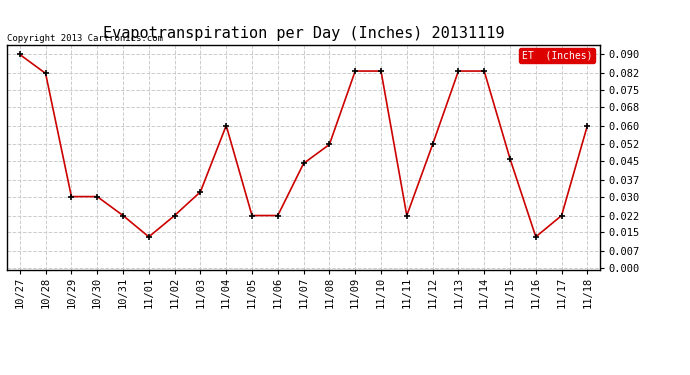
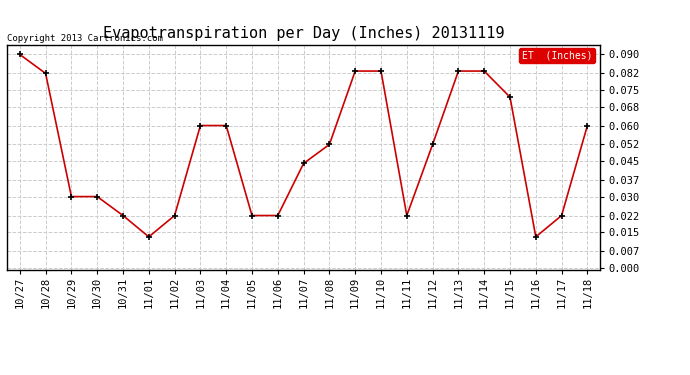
11/03: 0.032 -> 0.060
11/15: 0.046 -> 0.072
